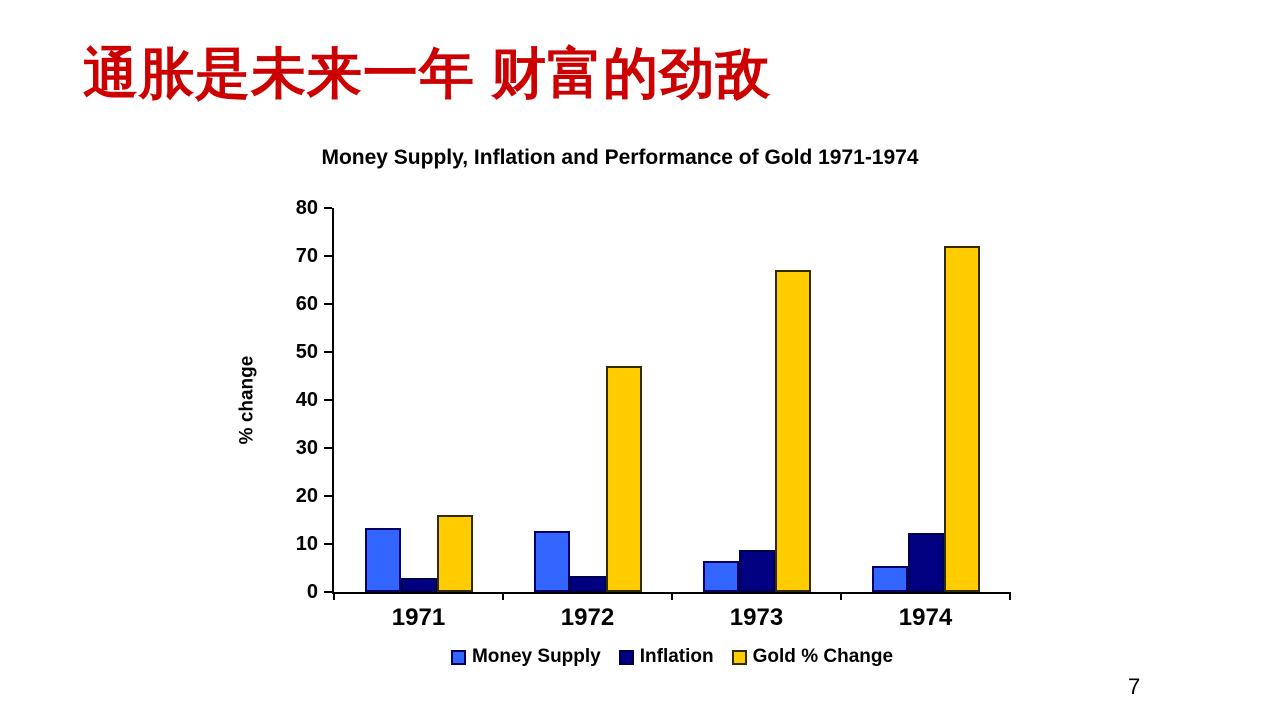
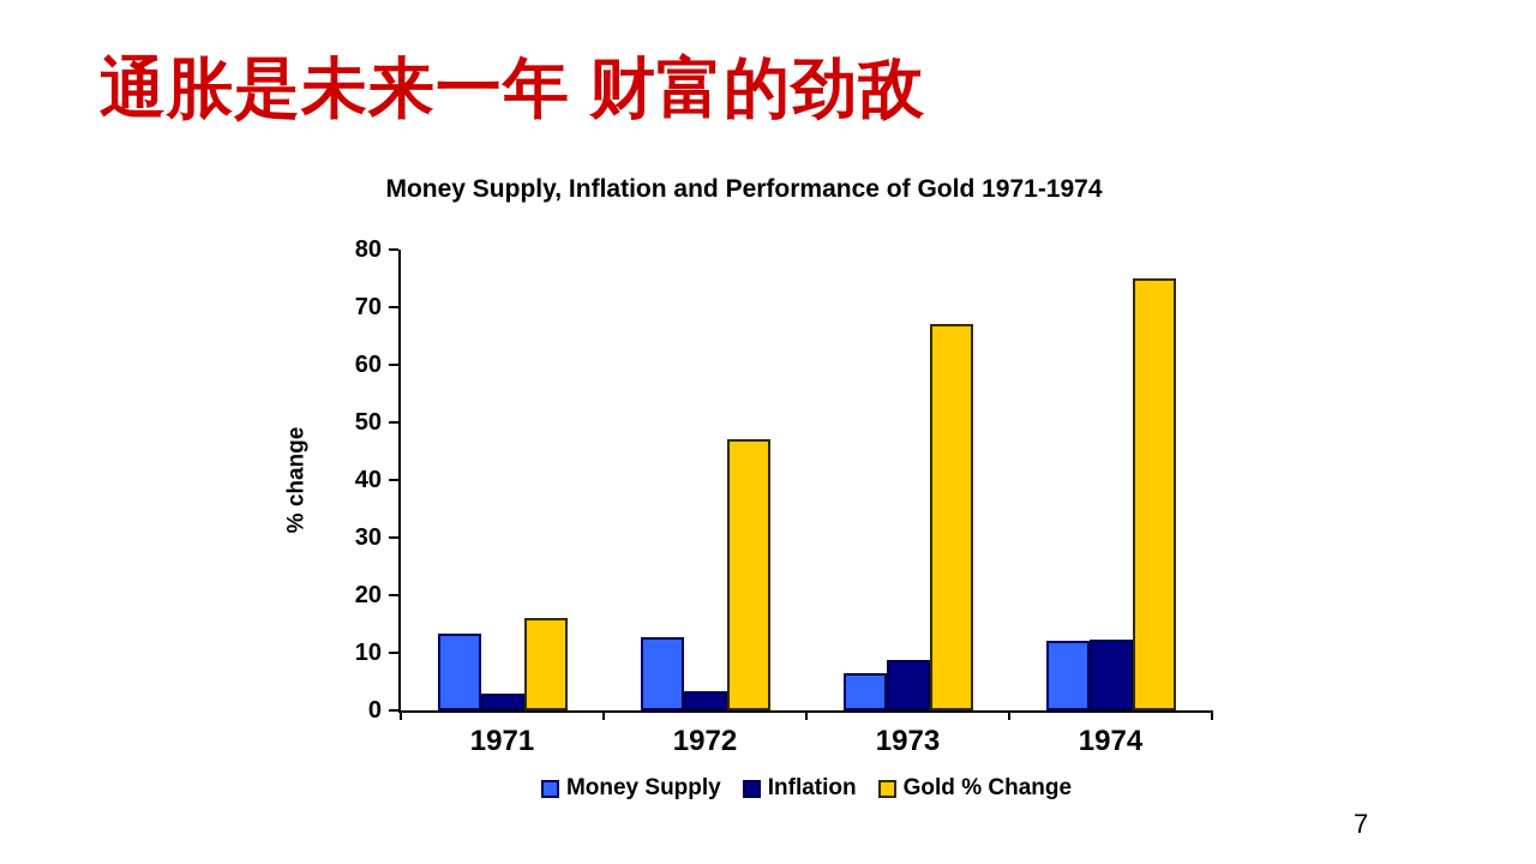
Money Supply/1974: 5 -> 12
Gold % Change/1974: 72 -> 75
